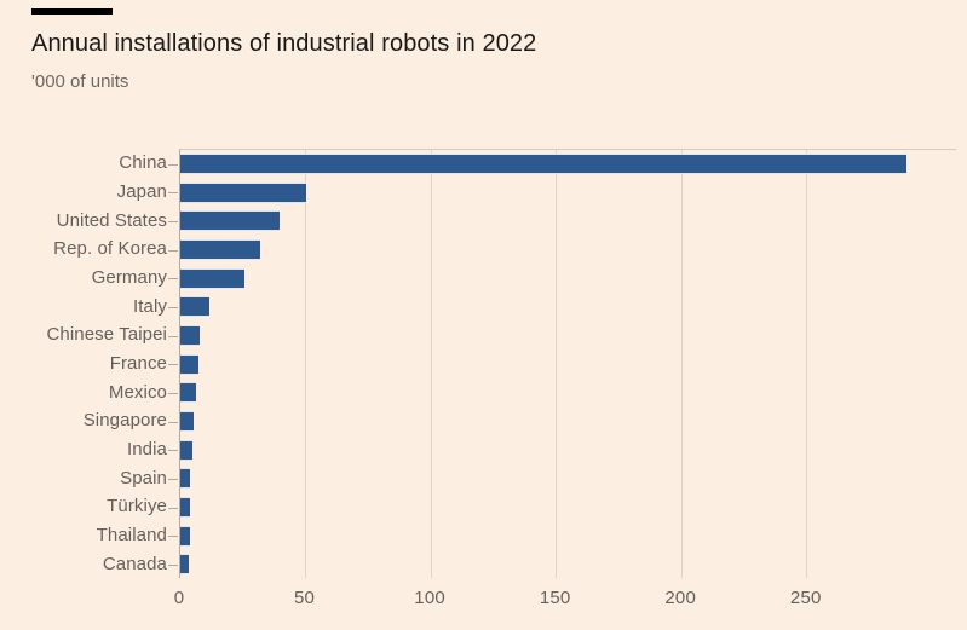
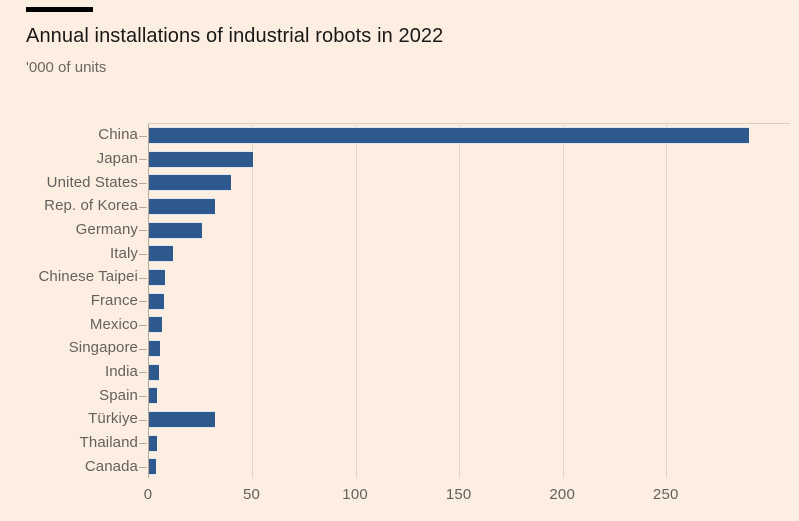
Türkiye: 4 -> 32
